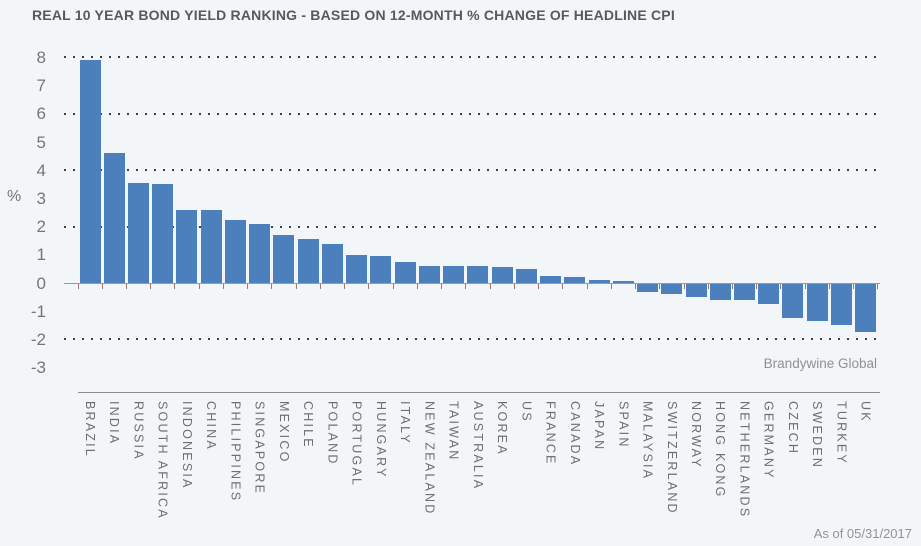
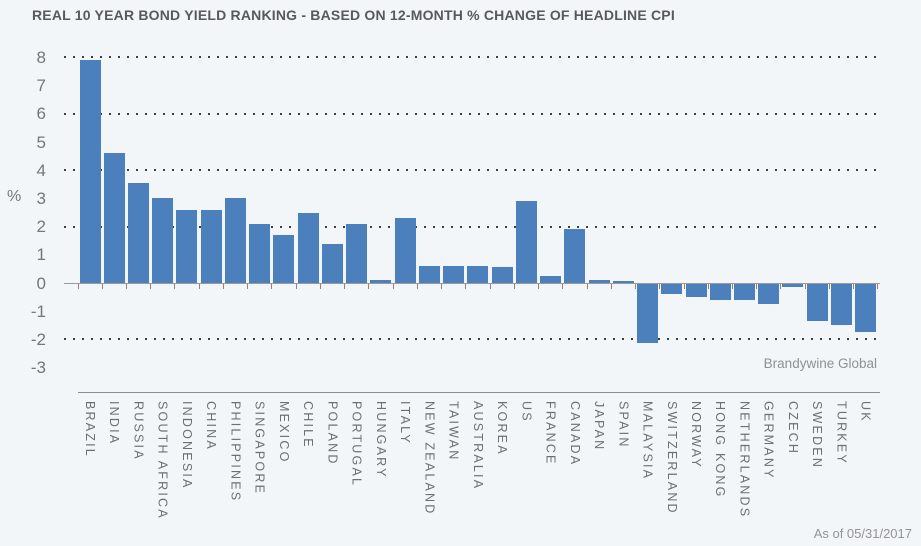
SOUTH AFRICA: 3.5 -> 3.0
PHILIPPINES: 2.2 -> 3.0
CHILE: 1.6 -> 2.5
PORTUGAL: 1.0 -> 2.1
HUNGARY: 0.9 -> 0.1
ITALY: 0.8 -> 2.3
US: 0.5 -> 2.9
CANADA: 0.2 -> 1.9
MALAYSIA: -0.3 -> -2.1
CZECH: -1.2 -> -0.1
